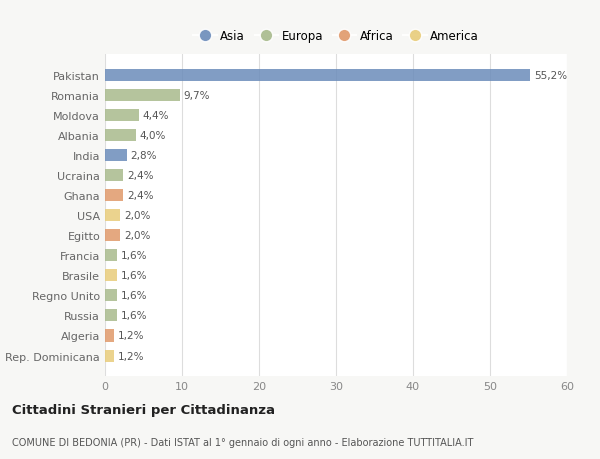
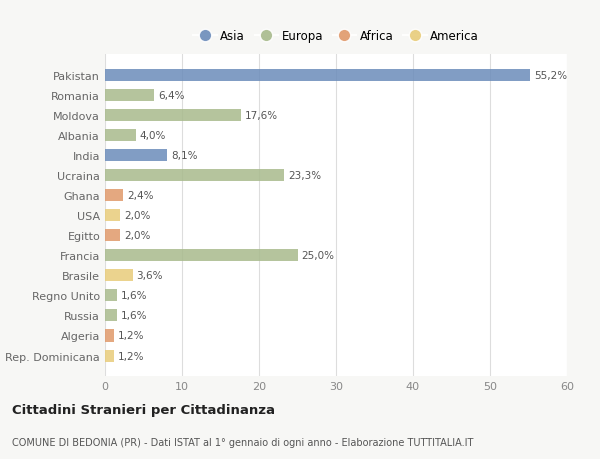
Romania: 9,7% -> 6,4%
Moldova: 4,4% -> 17,6%
India: 2,8% -> 8,1%
Ucraina: 2,4% -> 23,3%
Francia: 1,6% -> 25,0%
Brasile: 1,6% -> 3,6%
